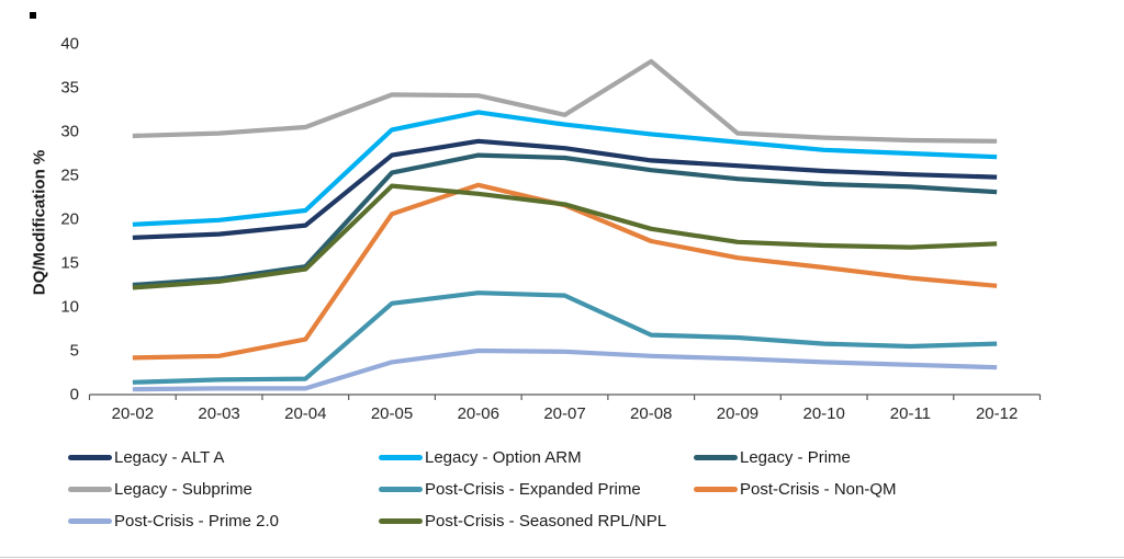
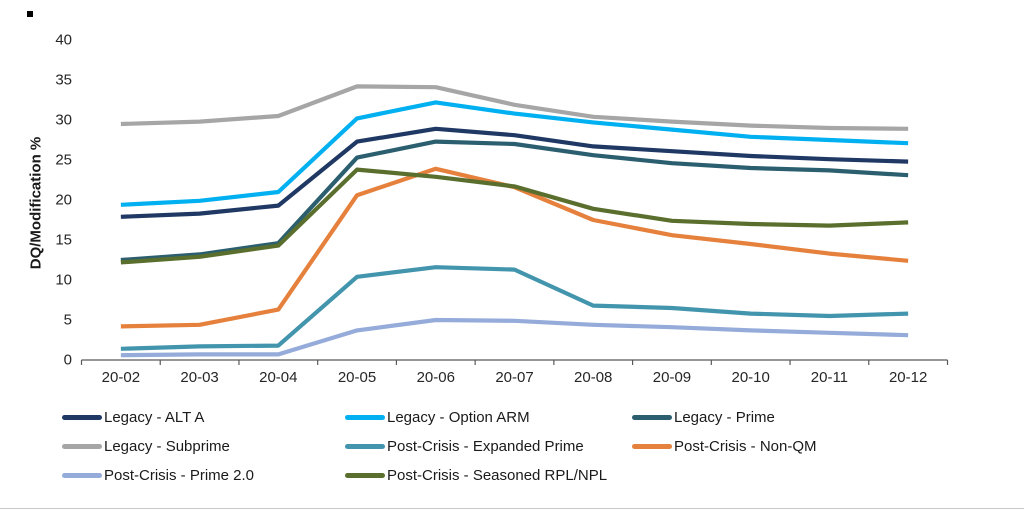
Legacy - Subprime/20-08: 38 -> 30
